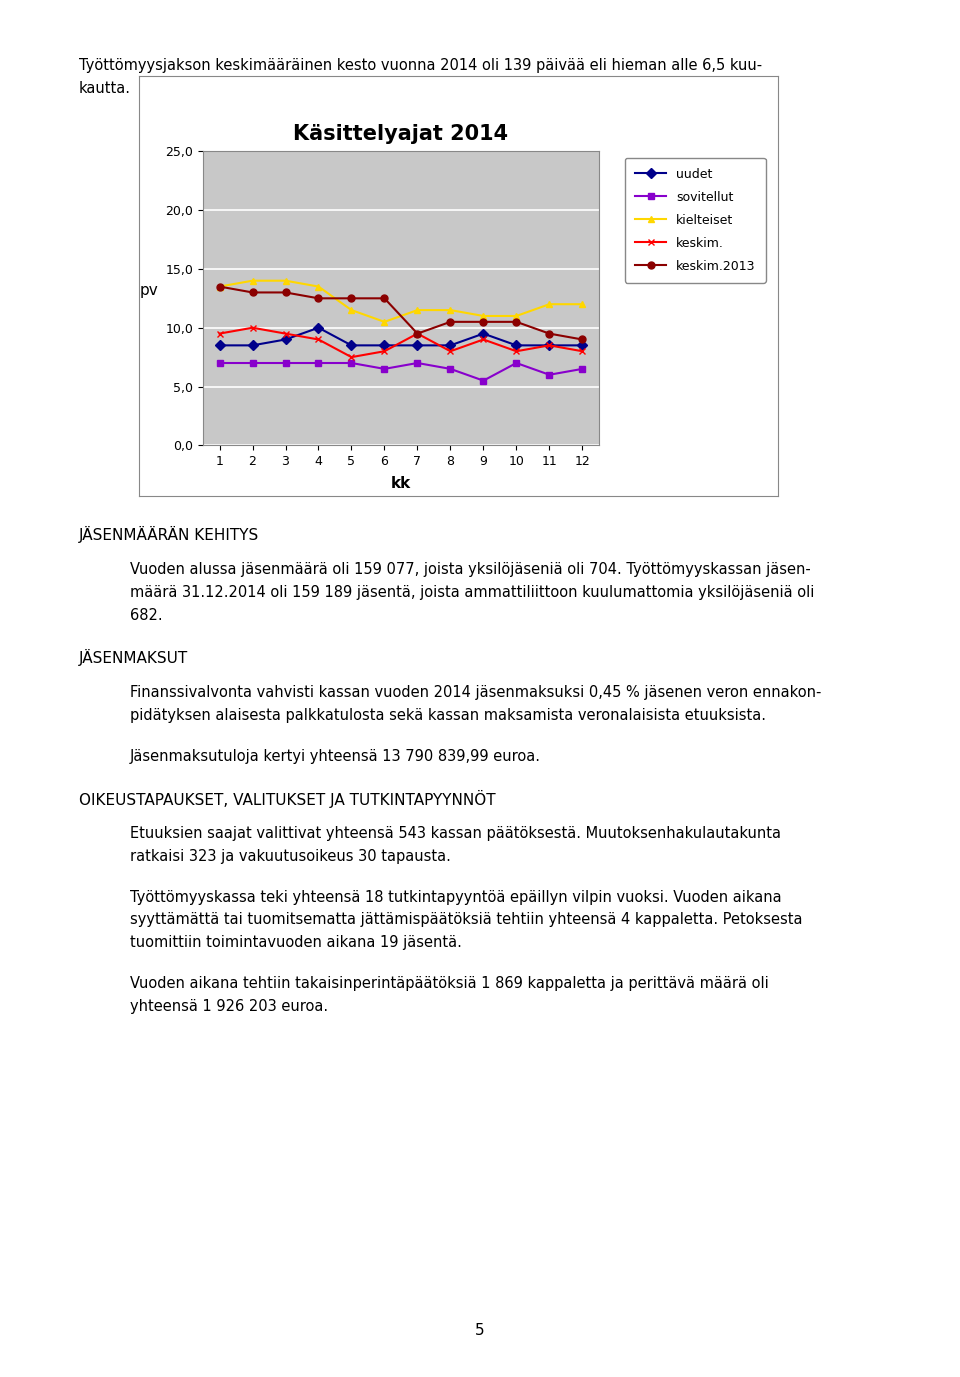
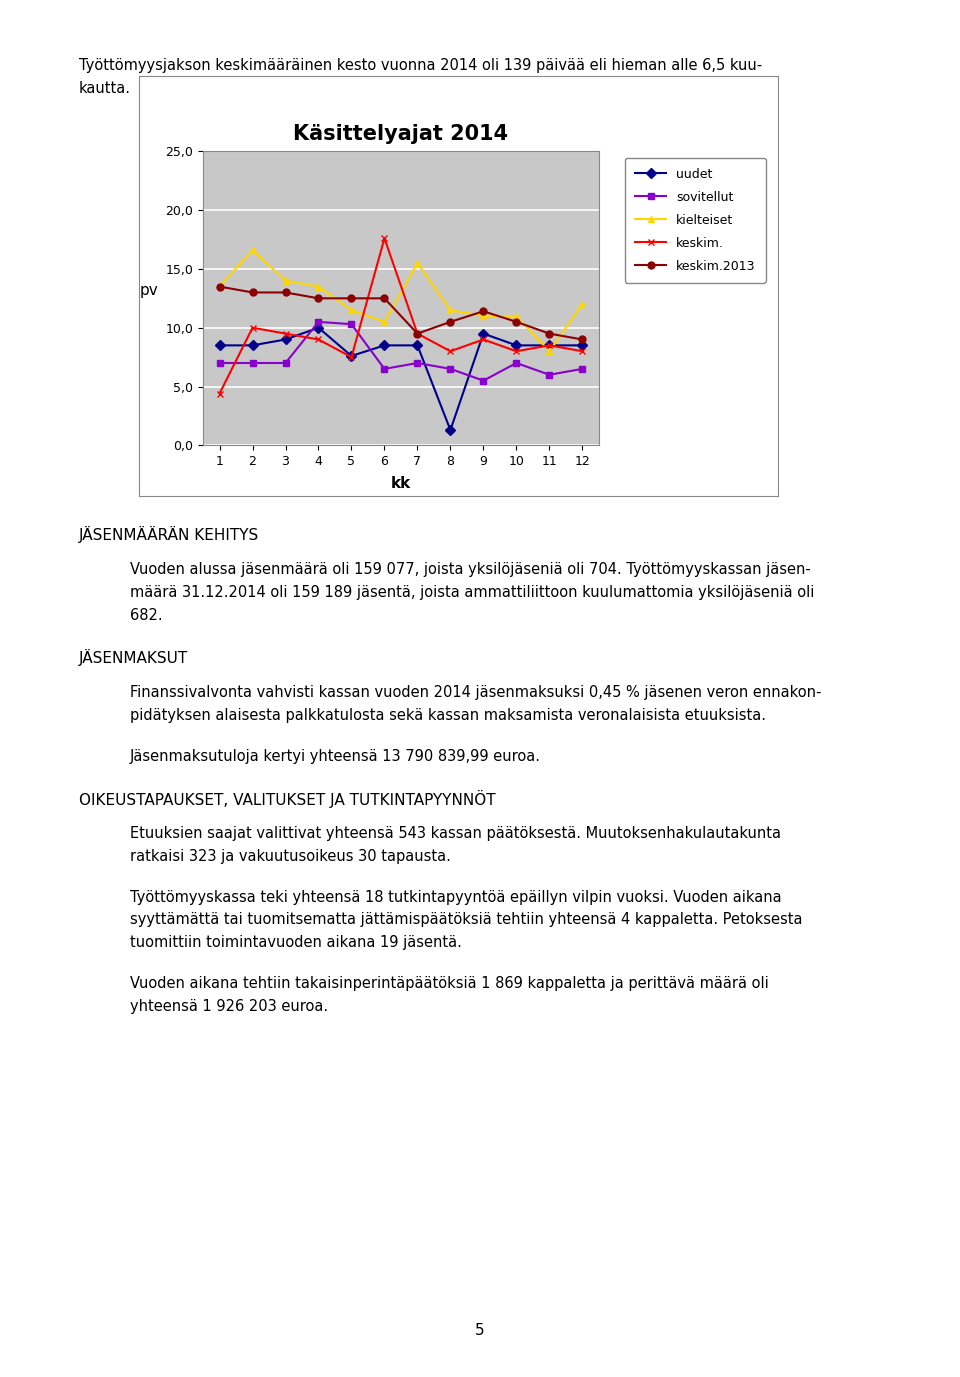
keskim./1: 9,5 -> 4,4
kielteiset/2: 14,0 -> 16,6
sovitellut/4: 7,0 -> 10,5
uudet/5: 8,5 -> 7,6
sovitellut/5: 7,0 -> 10,3
keskim./6: 8,0 -> 17,6
kielteiset/7: 11,5 -> 15,5
uudet/8: 8,5 -> 1,3
keskim.2013/9: 10,5 -> 11,4
kielteiset/11: 12,0 -> 8,0
